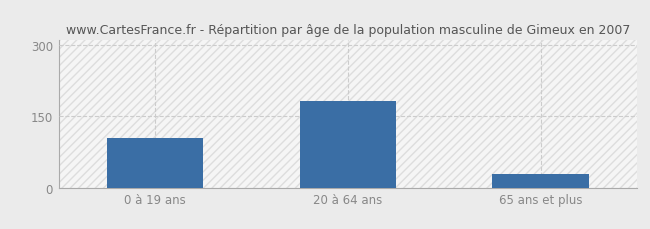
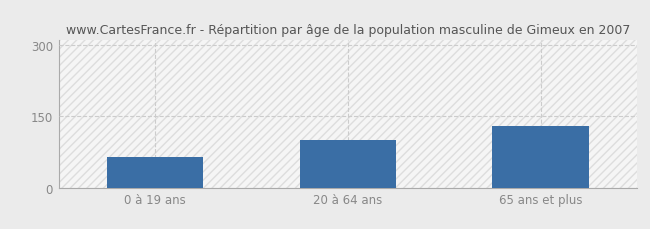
0 à 19 ans: 105 -> 65
20 à 64 ans: 182 -> 100
65 ans et plus: 28 -> 130
